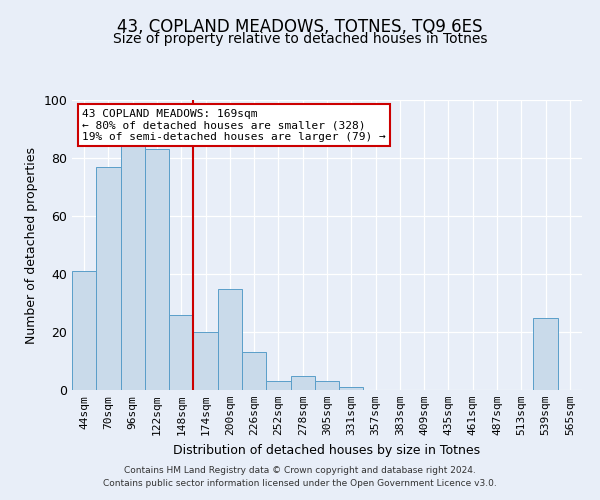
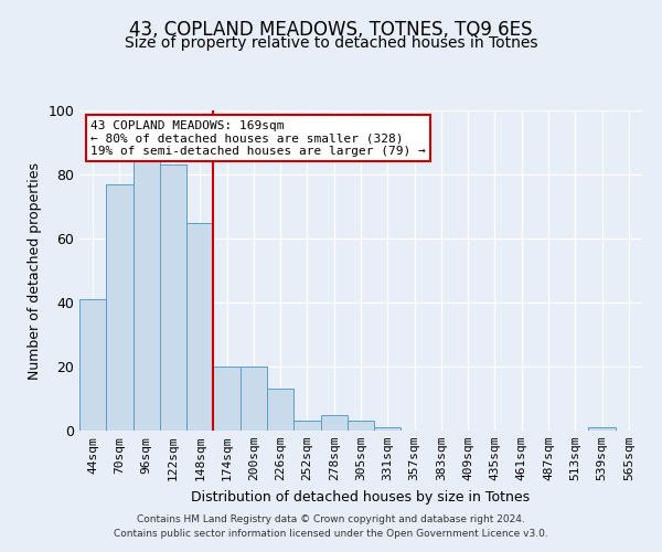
148sqm: 26 -> 65
200sqm: 35 -> 20
539sqm: 25 -> 1
